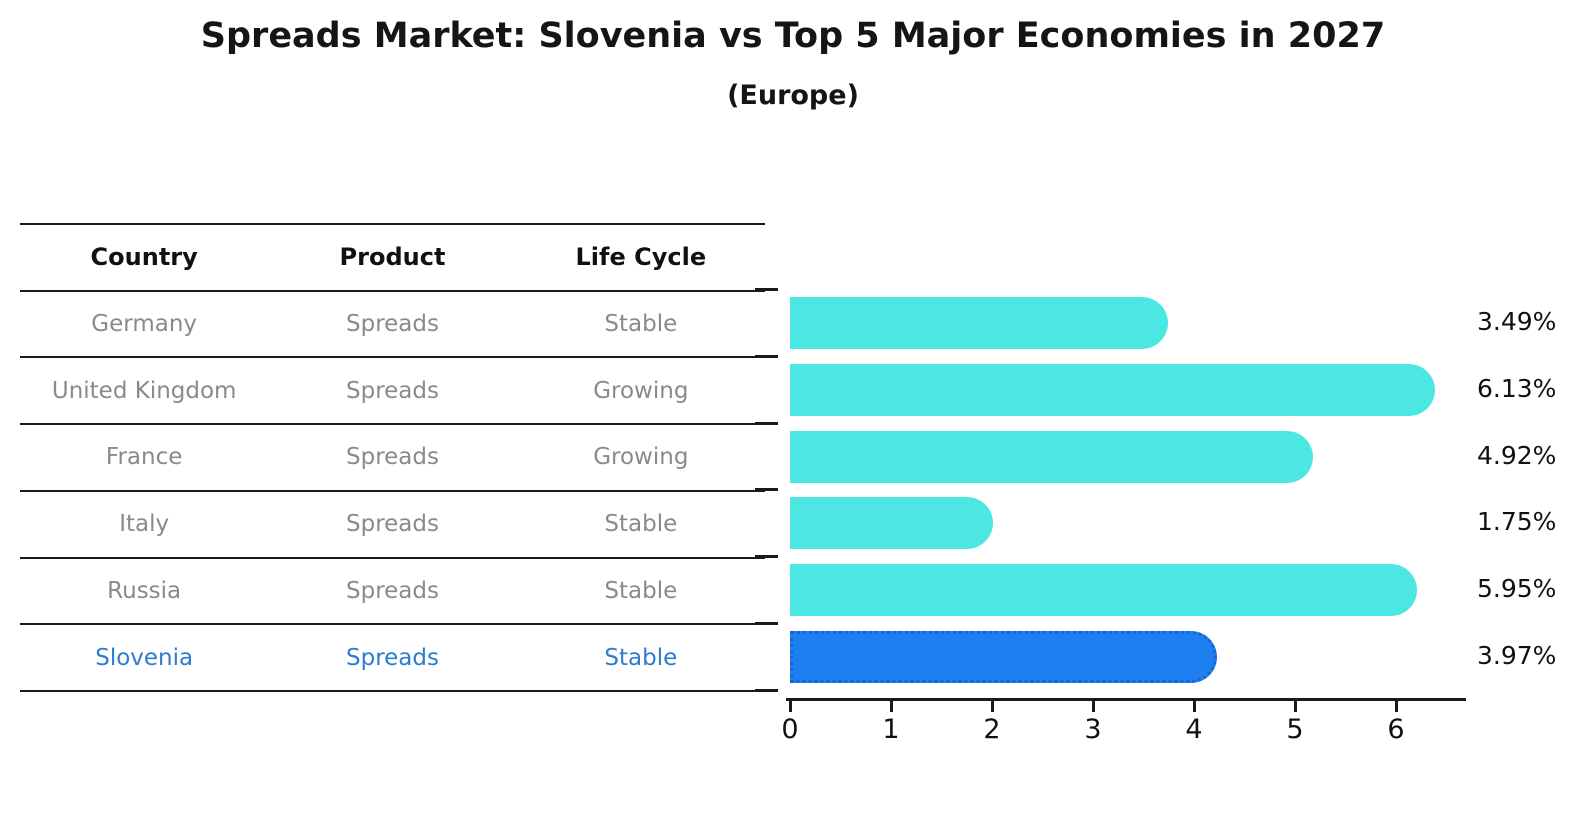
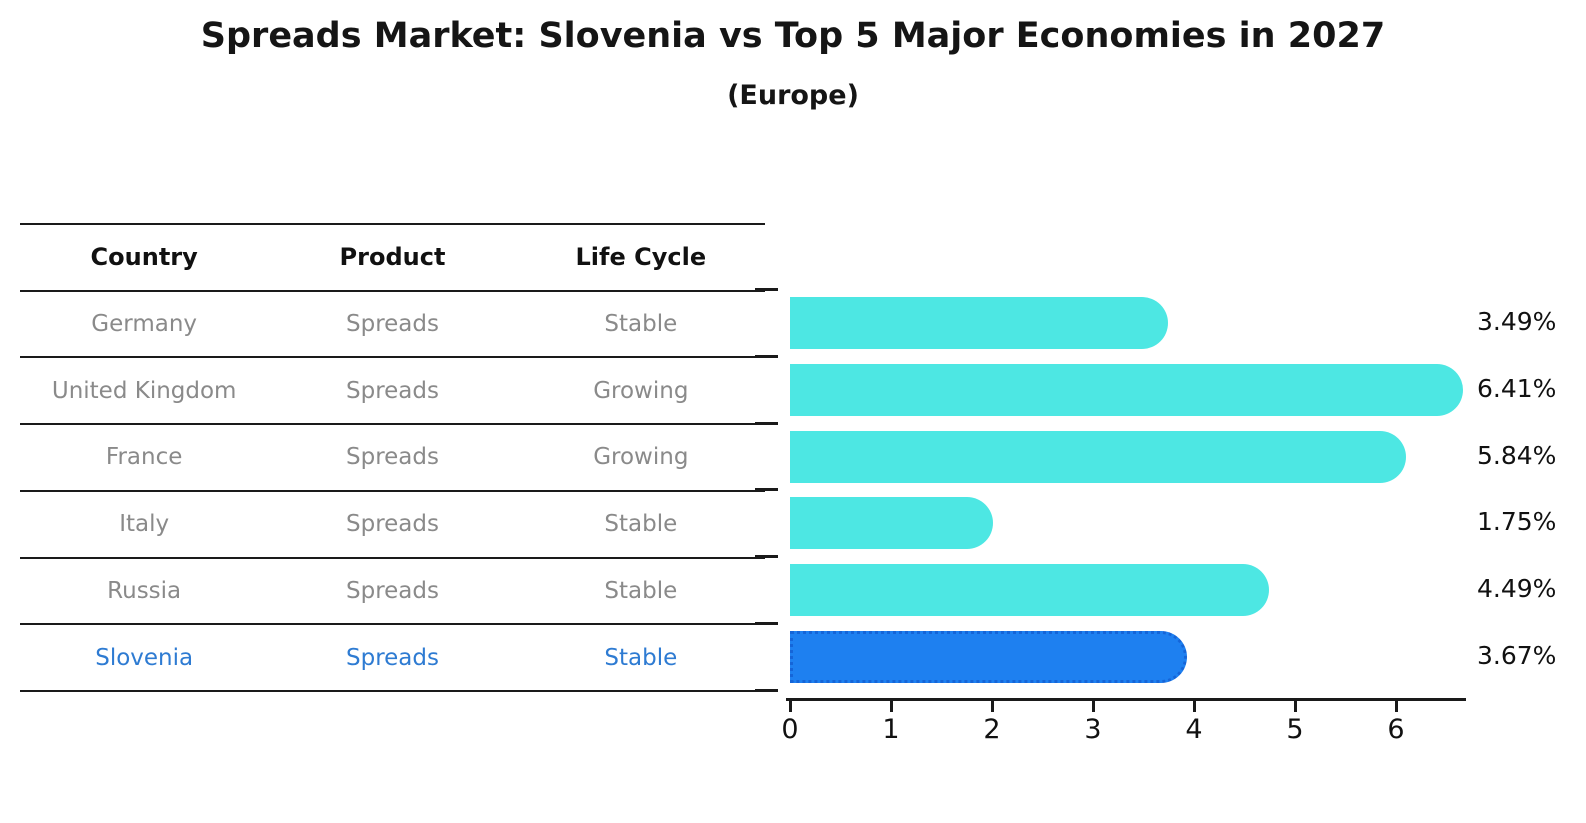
United Kingdom: 6.13% -> 6.41%
France: 4.92% -> 5.84%
Russia: 5.95% -> 4.49%
Slovenia: 3.97% -> 3.67%
